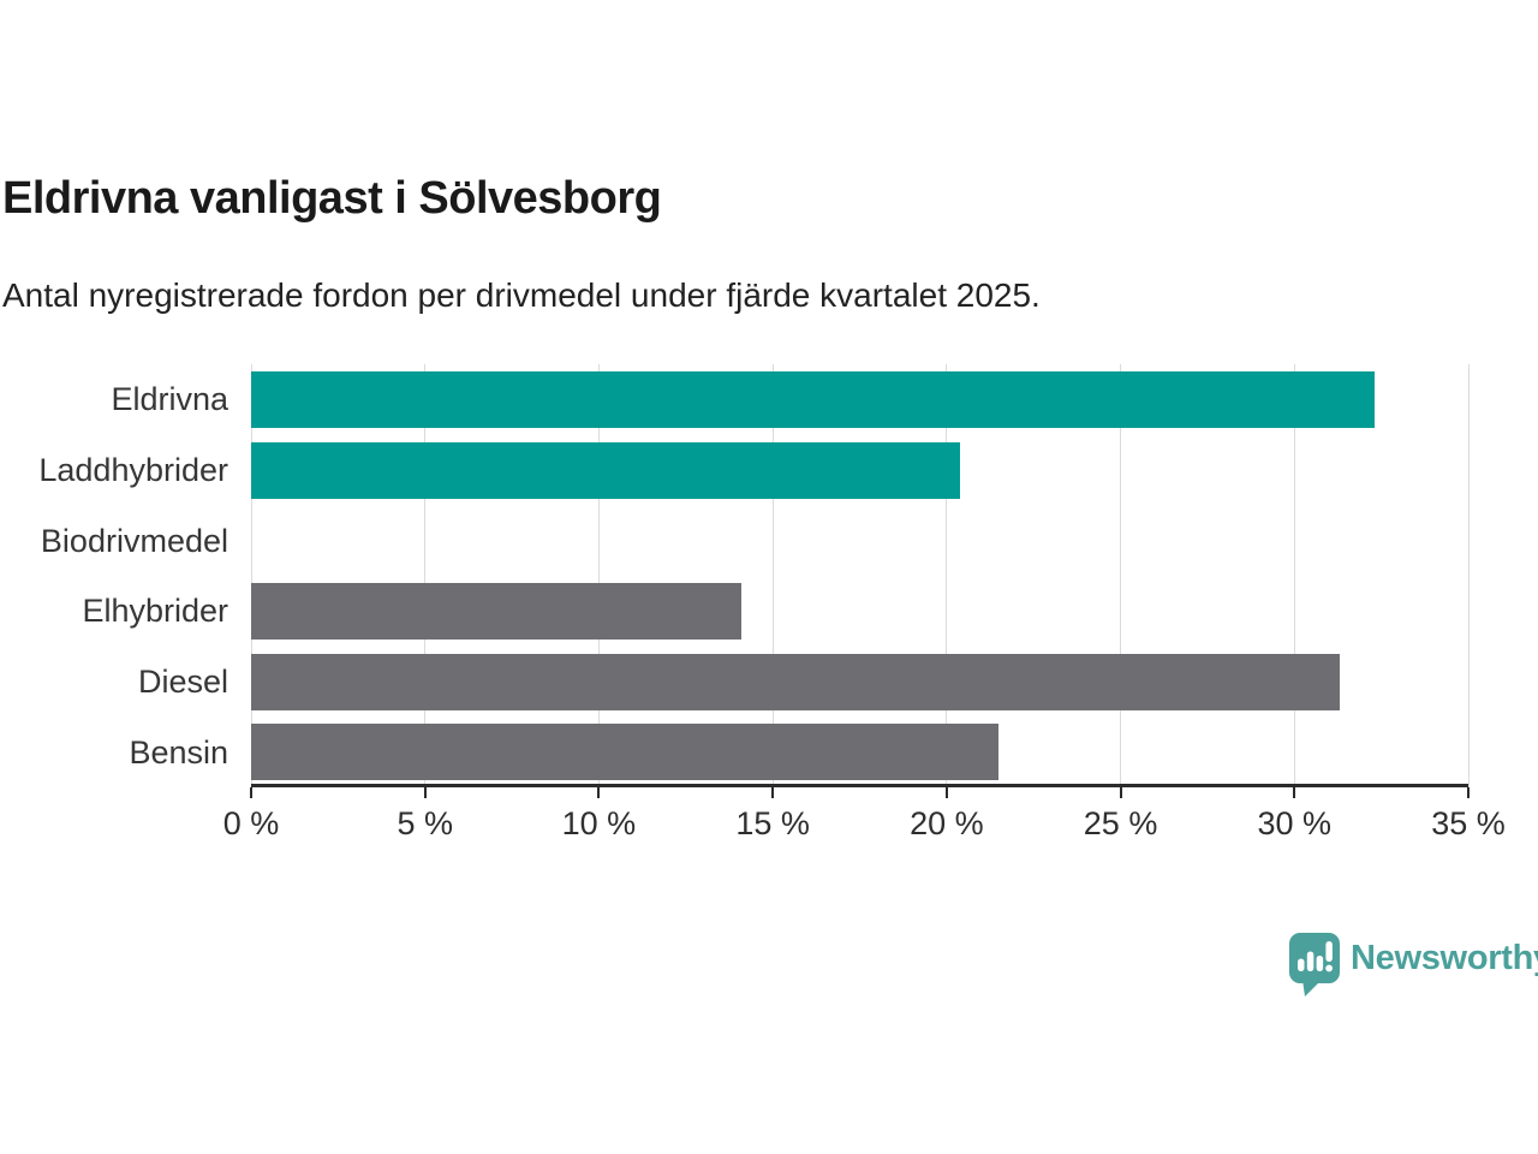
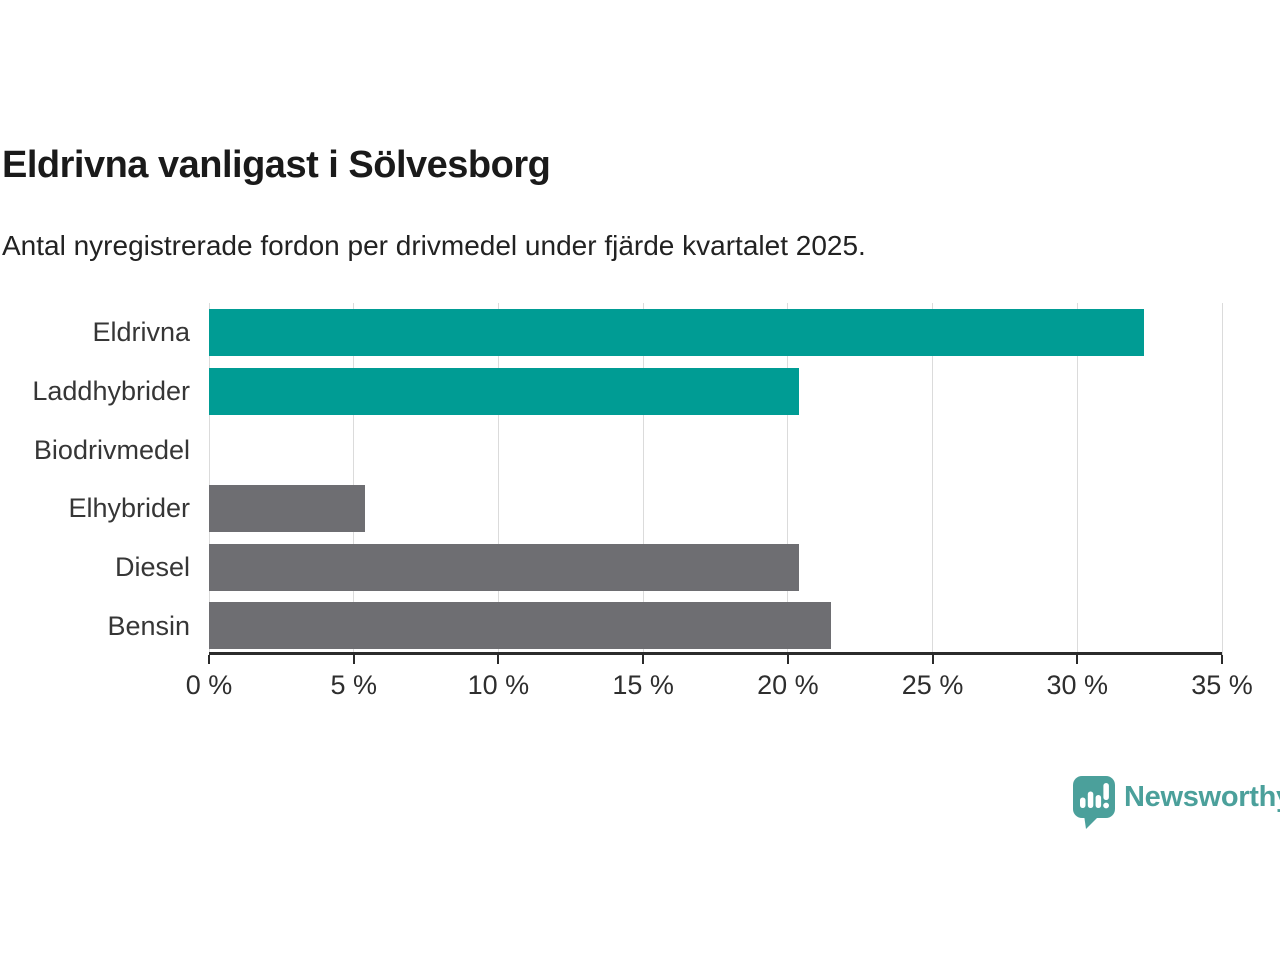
Elhybrider: 14.1% -> 5.4%
Diesel: 31.3% -> 20.4%
